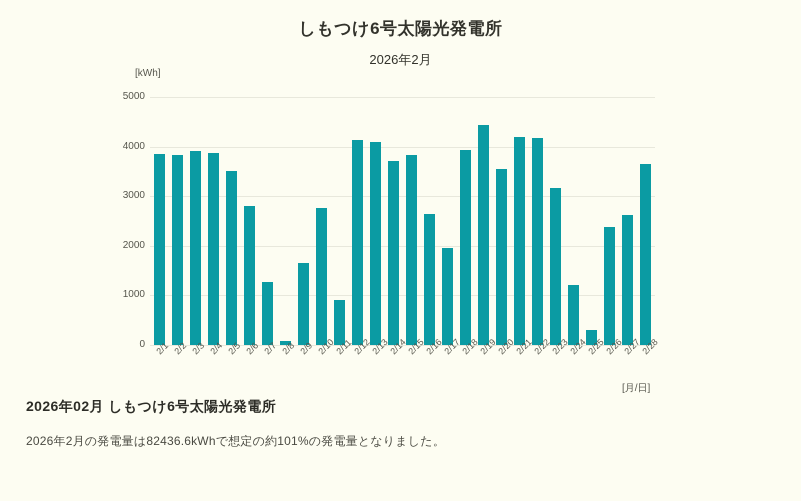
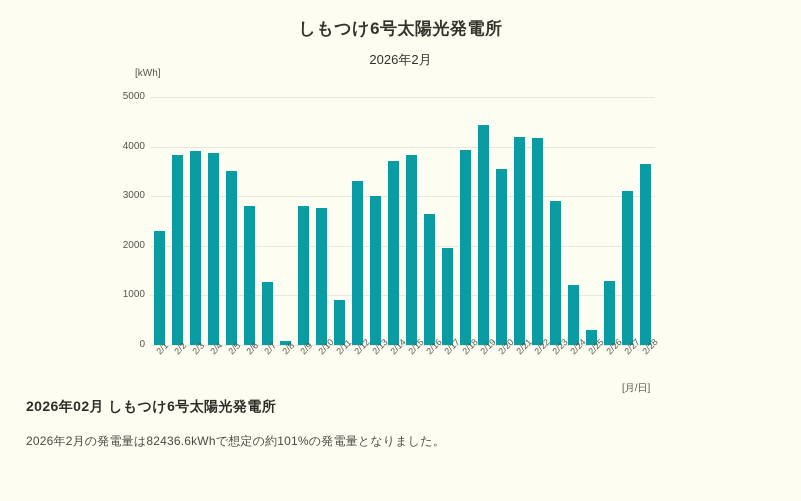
2/1: 3800 -> 2300
2/9: 1700 -> 2800
2/12: 4100 -> 3300
2/13: 4100 -> 3000
2/23: 3200 -> 2900
2/26: 2400 -> 1300
2/27: 2600 -> 3100
